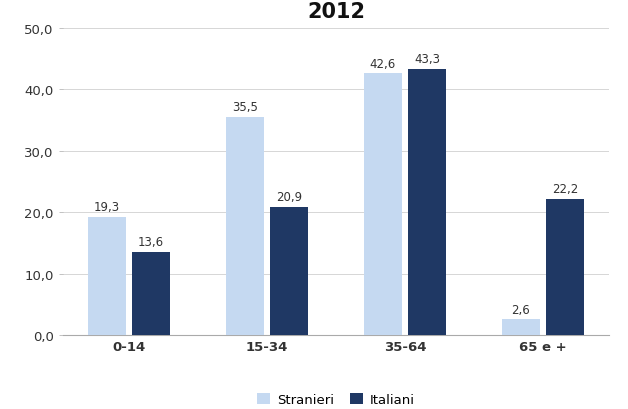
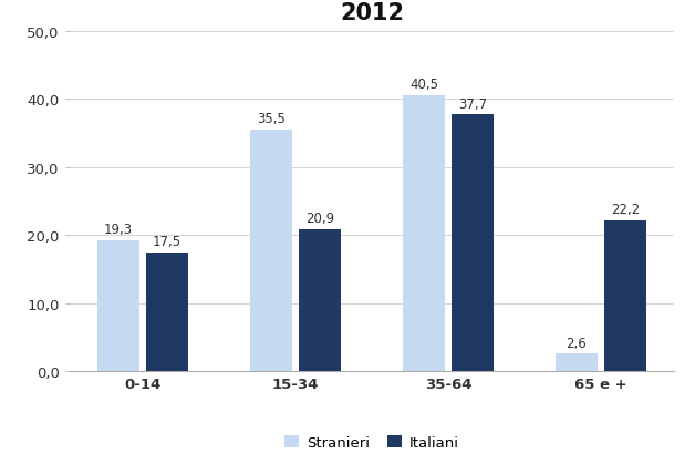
Italiani/0-14: 13,6 -> 17,5
Stranieri/35-64: 42,6 -> 40,5
Italiani/35-64: 43,3 -> 37,7
